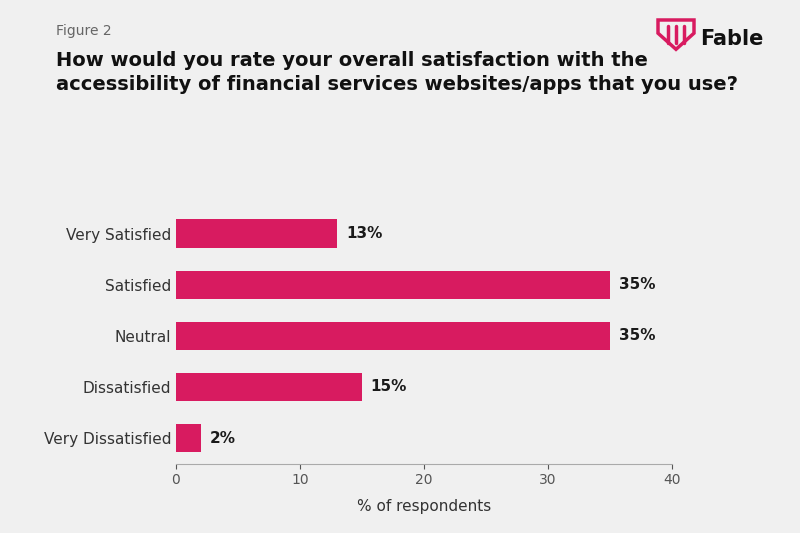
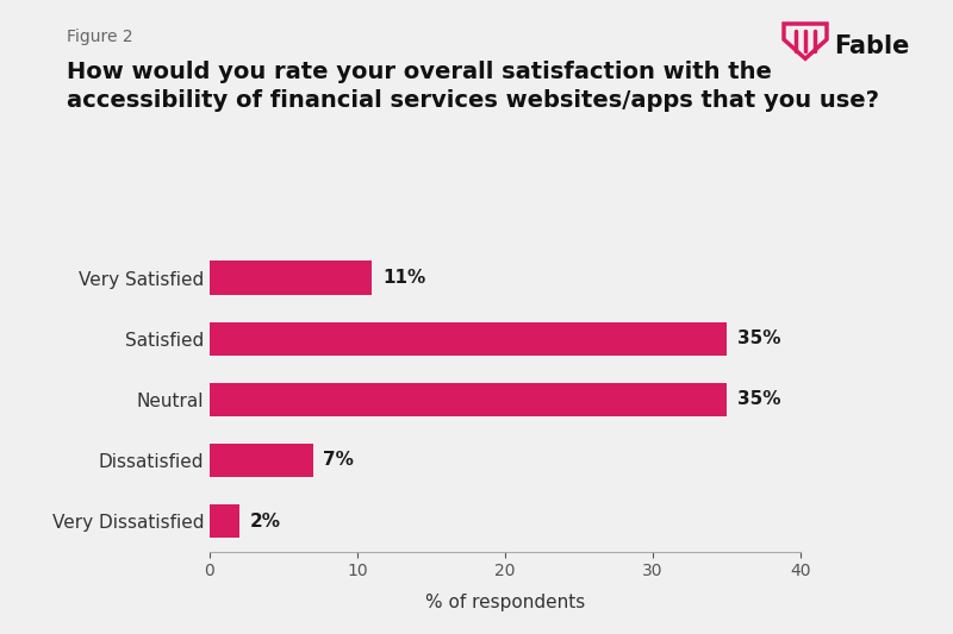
Very Satisfied: 13% -> 11%
Dissatisfied: 15% -> 7%
